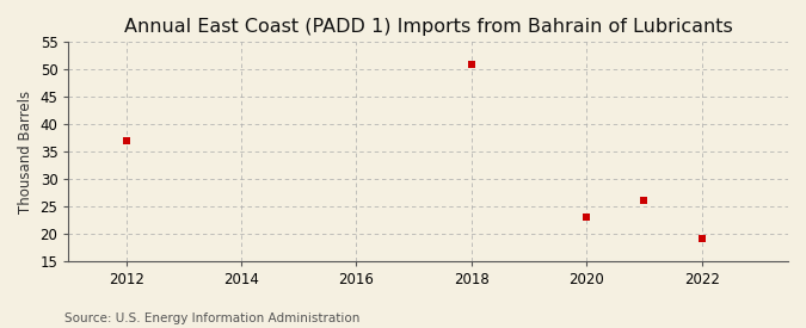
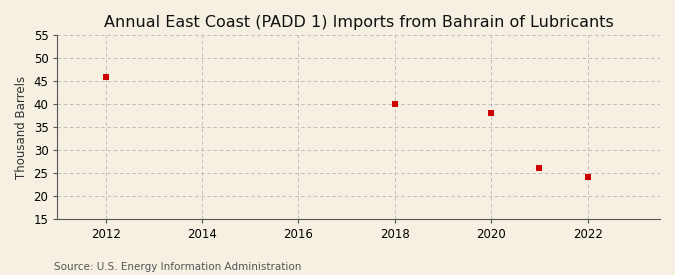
2012: 37 -> 46
2018: 51 -> 40
2020: 23 -> 38
2022: 19 -> 24
